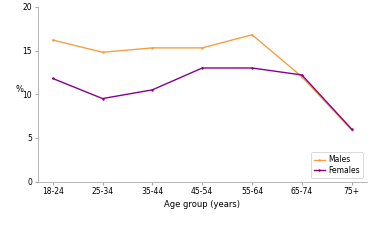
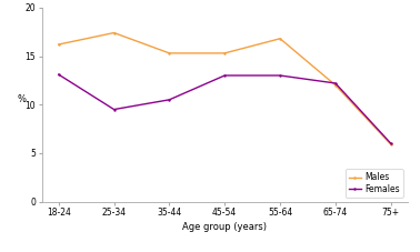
Females/18-24: 11.8 -> 13.1
Males/25-34: 14.8 -> 17.4
